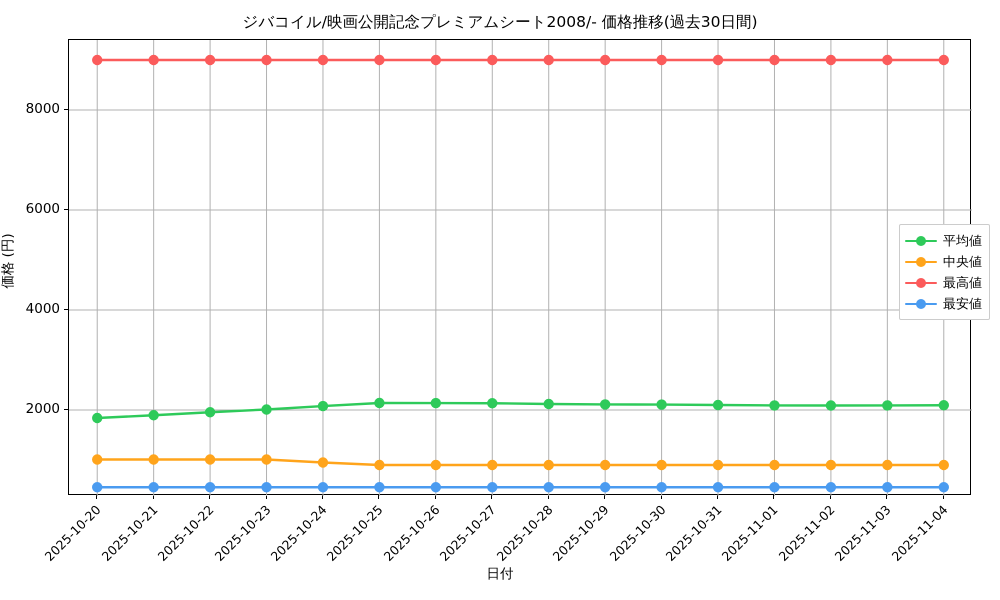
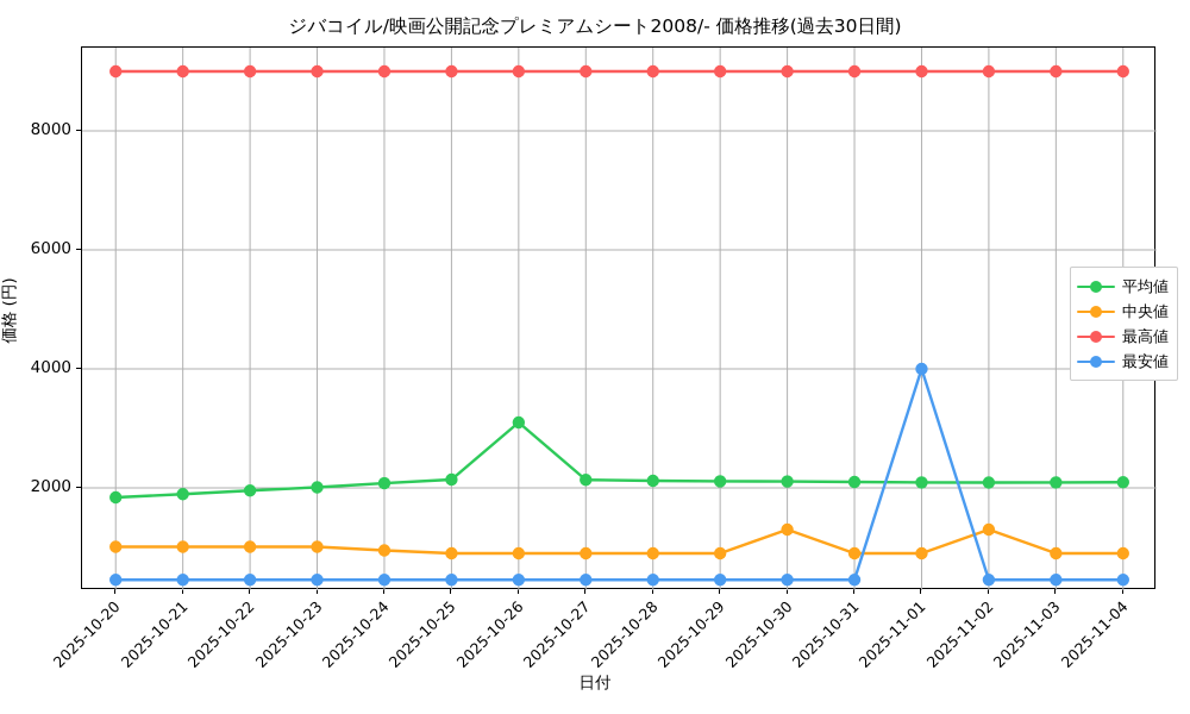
平均値/2025-10-26: 2100 -> 3100
中央値/2025-10-30: 900 -> 1300
最安値/2025-11-01: 500 -> 4000
中央値/2025-11-02: 900 -> 1300
